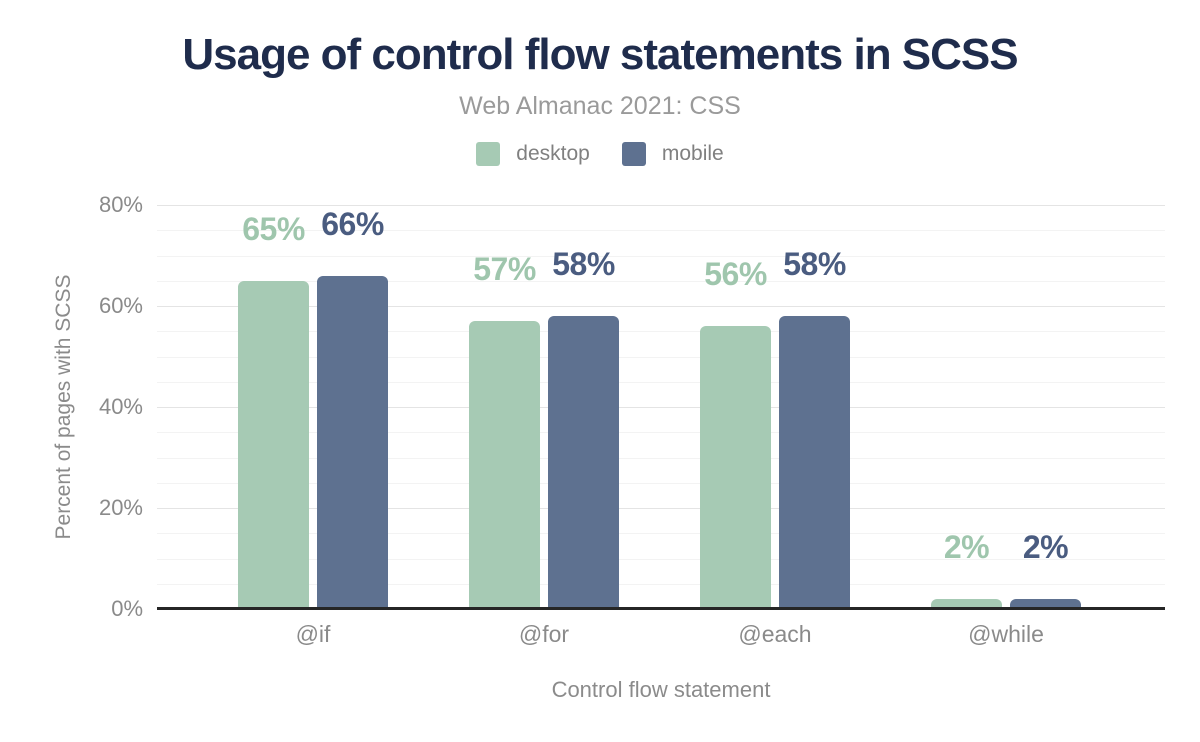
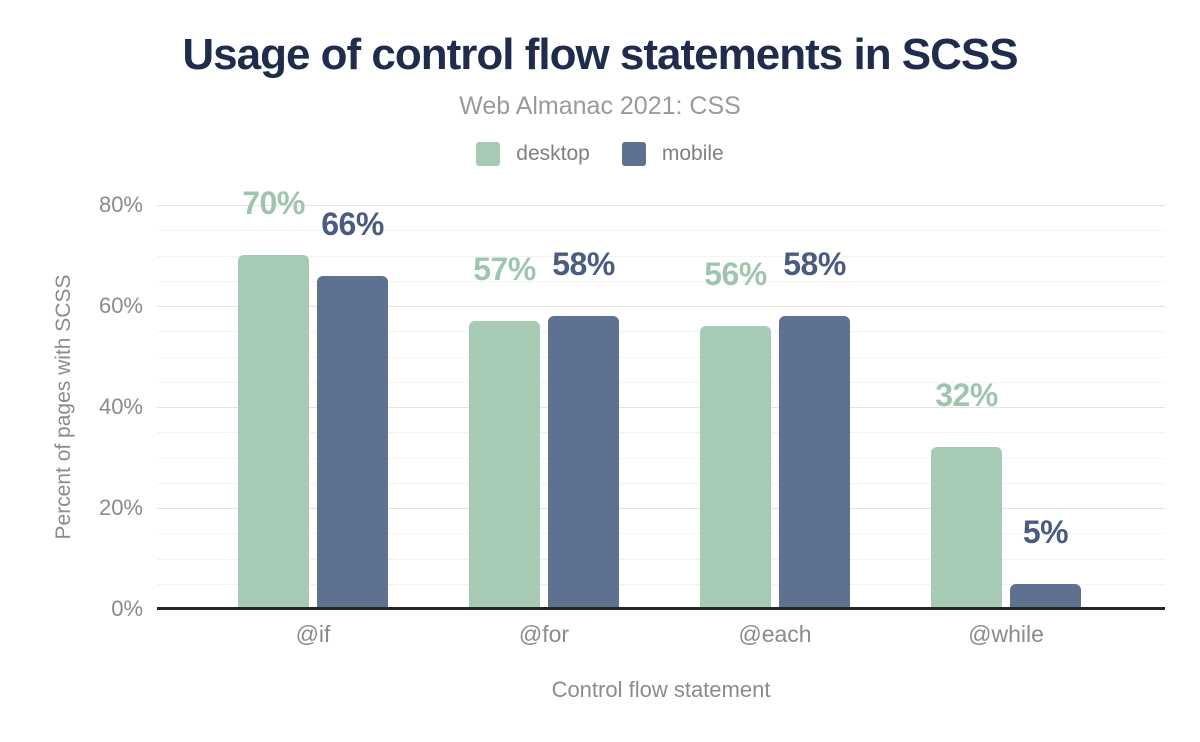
desktop/@if: 65% -> 70%
desktop/@while: 2% -> 32%
mobile/@while: 2% -> 5%
